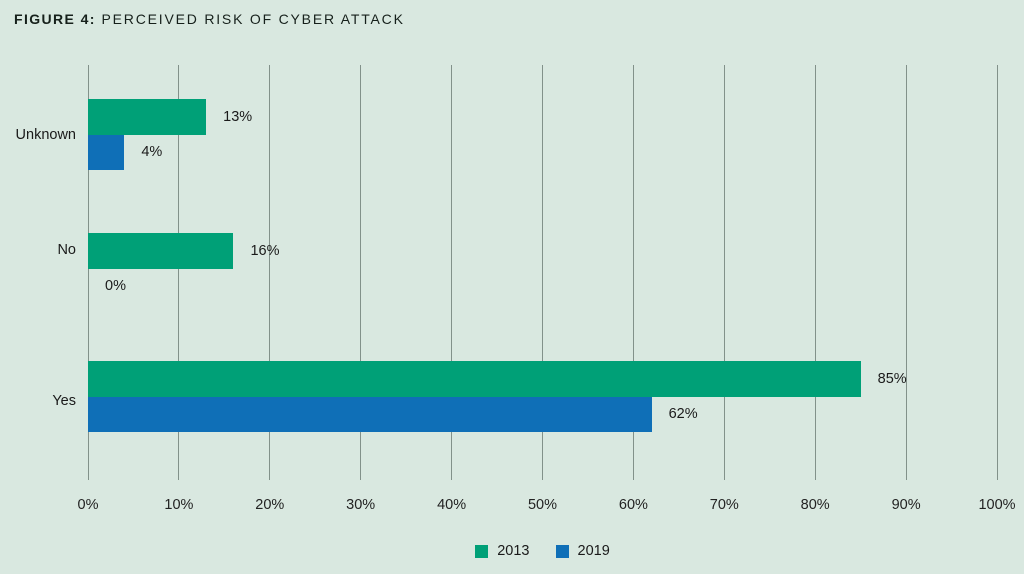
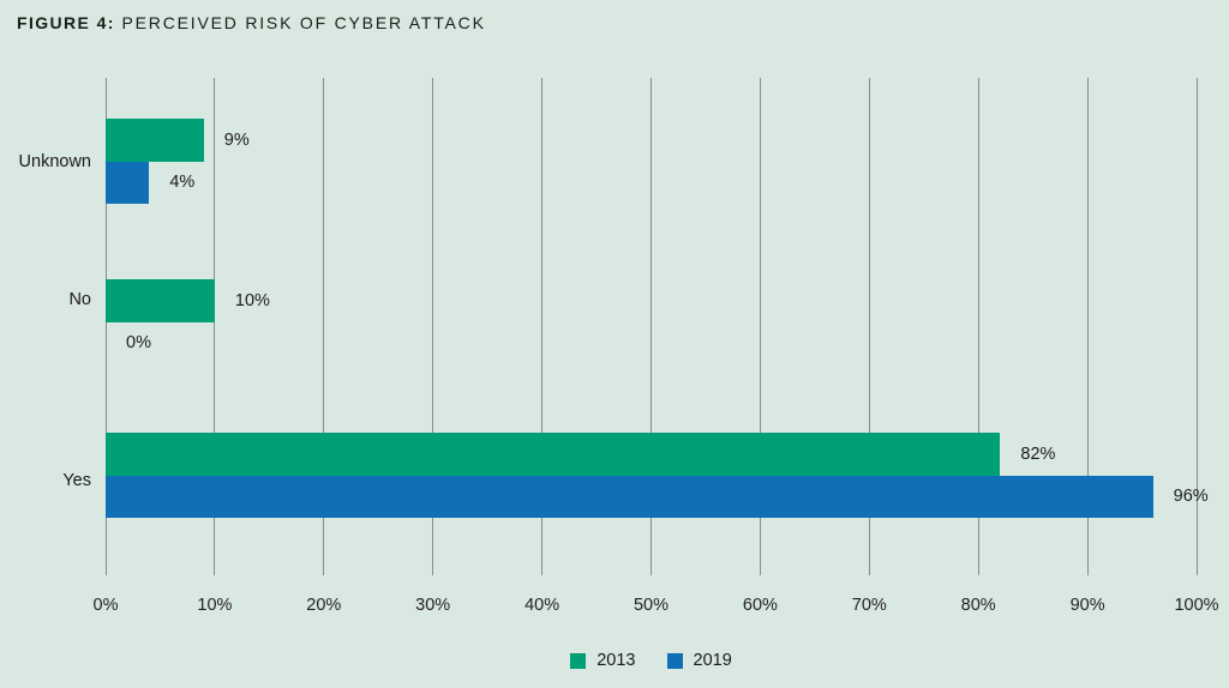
2013/Unknown: 13% -> 9%
2013/No: 16% -> 10%
2013/Yes: 85% -> 82%
2019/Yes: 62% -> 96%
